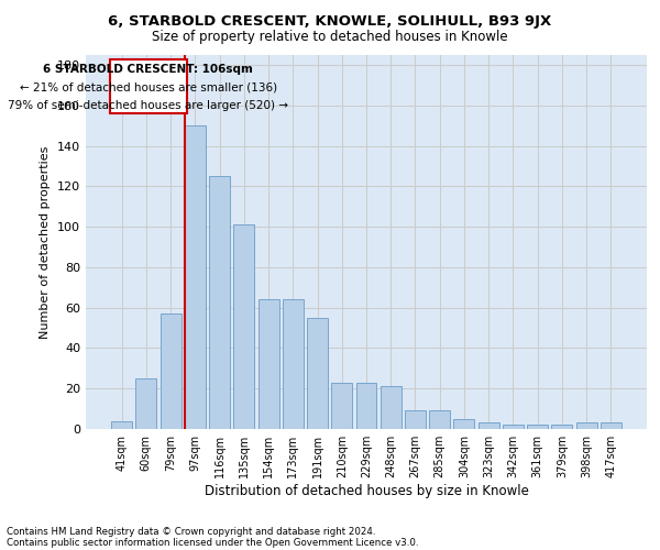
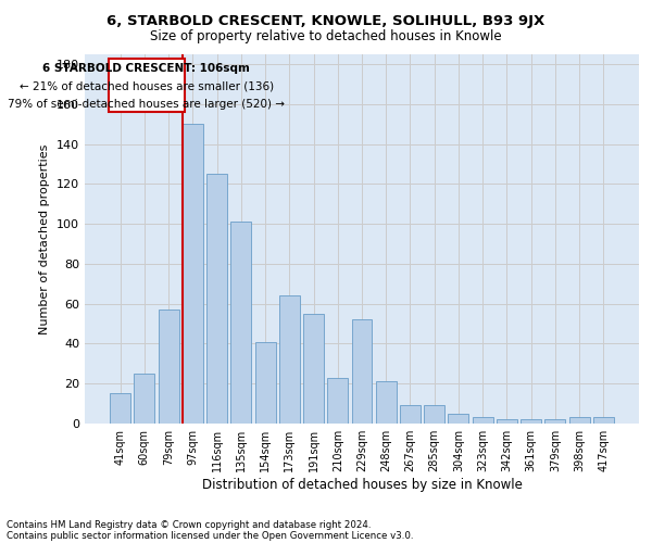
41sqm: 4 -> 15
154sqm: 64 -> 41
229sqm: 23 -> 52
